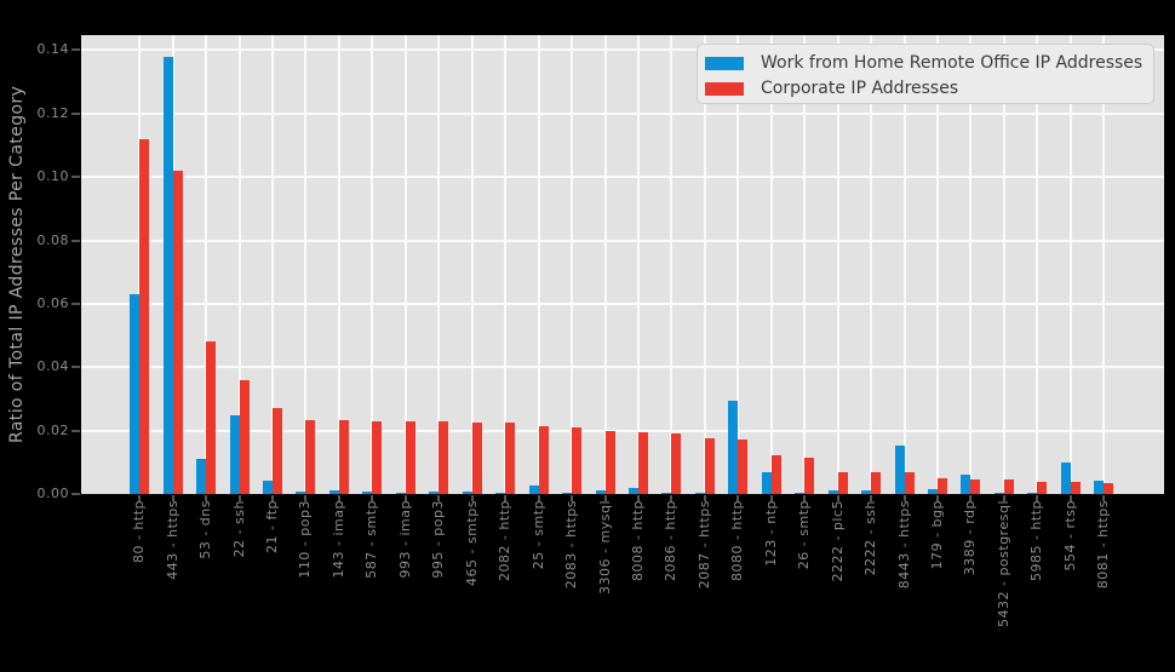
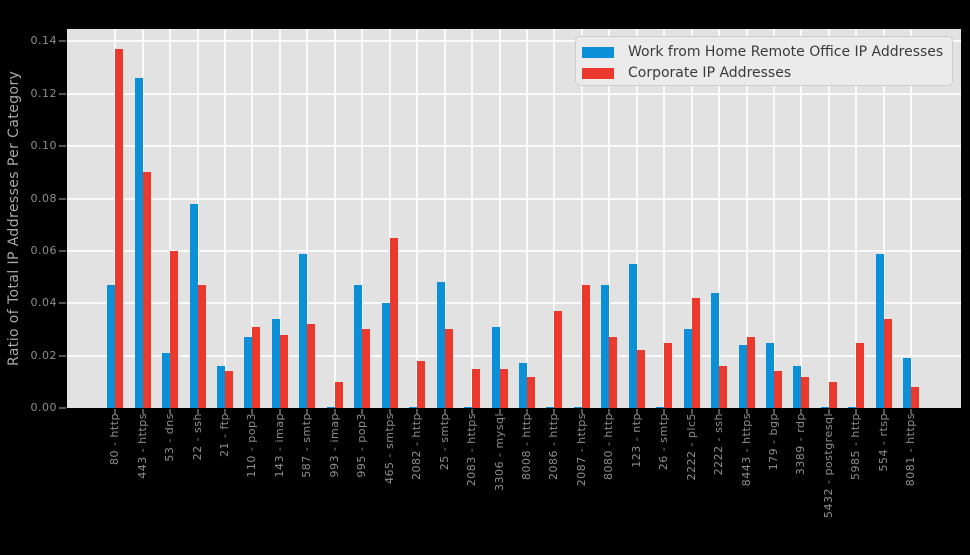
Work from Home Remote Office IP Addresses/80 - http: 0.063 -> 0.047
Corporate IP Addresses/80 - http: 0.112 -> 0.137
Work from Home Remote Office IP Addresses/443 - https: 0.138 -> 0.126
Corporate IP Addresses/443 - https: 0.102 -> 0.090
Work from Home Remote Office IP Addresses/53 - dns: 0.011 -> 0.021
Corporate IP Addresses/53 - dns: 0.048 -> 0.060
Work from Home Remote Office IP Addresses/22 - ssh: 0.025 -> 0.078
Corporate IP Addresses/22 - ssh: 0.036 -> 0.047
Work from Home Remote Office IP Addresses/21 - ftp: 0.004 -> 0.016
Corporate IP Addresses/21 - ftp: 0.027 -> 0.014
Work from Home Remote Office IP Addresses/110 - pop3: 0.001 -> 0.027
Corporate IP Addresses/110 - pop3: 0.023 -> 0.031
Work from Home Remote Office IP Addresses/143 - imap: 0.001 -> 0.034
Corporate IP Addresses/143 - imap: 0.023 -> 0.028
Work from Home Remote Office IP Addresses/587 - smtp: 0.001 -> 0.059
Corporate IP Addresses/587 - smtp: 0.023 -> 0.032
Corporate IP Addresses/993 - imap: 0.023 -> 0.010
Work from Home Remote Office IP Addresses/995 - pop3: 0.001 -> 0.047
Corporate IP Addresses/995 - pop3: 0.023 -> 0.030
Work from Home Remote Office IP Addresses/465 - smtps: 0.001 -> 0.040
Corporate IP Addresses/465 - smtps: 0.022 -> 0.065
Corporate IP Addresses/2082 - http: 0.022 -> 0.018
Work from Home Remote Office IP Addresses/25 - smtp: 0.003 -> 0.048
Corporate IP Addresses/25 - smtp: 0.021 -> 0.030
Corporate IP Addresses/2083 - https: 0.021 -> 0.015
Work from Home Remote Office IP Addresses/3306 - mysql: 0.001 -> 0.031
Corporate IP Addresses/3306 - mysql: 0.020 -> 0.015
Work from Home Remote Office IP Addresses/8008 - http: 0.002 -> 0.017
Corporate IP Addresses/8008 - http: 0.020 -> 0.012
Corporate IP Addresses/2086 - http: 0.019 -> 0.037
Corporate IP Addresses/2087 - https: 0.018 -> 0.047
Work from Home Remote Office IP Addresses/8080 - http: 0.029 -> 0.047
Corporate IP Addresses/8080 - http: 0.017 -> 0.027
Work from Home Remote Office IP Addresses/123 - ntp: 0.007 -> 0.055
Corporate IP Addresses/123 - ntp: 0.012 -> 0.022
Corporate IP Addresses/26 - smtp: 0.011 -> 0.025
Work from Home Remote Office IP Addresses/2222 - plc5: 0.001 -> 0.030
Corporate IP Addresses/2222 - plc5: 0.007 -> 0.042
Work from Home Remote Office IP Addresses/2222 - ssh: 0.001 -> 0.044
Corporate IP Addresses/2222 - ssh: 0.007 -> 0.016
Work from Home Remote Office IP Addresses/8443 - https: 0.015 -> 0.024
Corporate IP Addresses/8443 - https: 0.007 -> 0.027
Work from Home Remote Office IP Addresses/179 - bgp: 0.001 -> 0.025
Corporate IP Addresses/179 - bgp: 0.005 -> 0.014
Work from Home Remote Office IP Addresses/3389 - rdp: 0.006 -> 0.016
Corporate IP Addresses/3389 - rdp: 0.005 -> 0.012
Corporate IP Addresses/5432 - postgresql: 0.005 -> 0.010
Corporate IP Addresses/5985 - http: 0.004 -> 0.025
Work from Home Remote Office IP Addresses/554 - rtsp: 0.010 -> 0.059
Corporate IP Addresses/554 - rtsp: 0.004 -> 0.034
Work from Home Remote Office IP Addresses/8081 - https: 0.004 -> 0.019
Corporate IP Addresses/8081 - https: 0.004 -> 0.008
